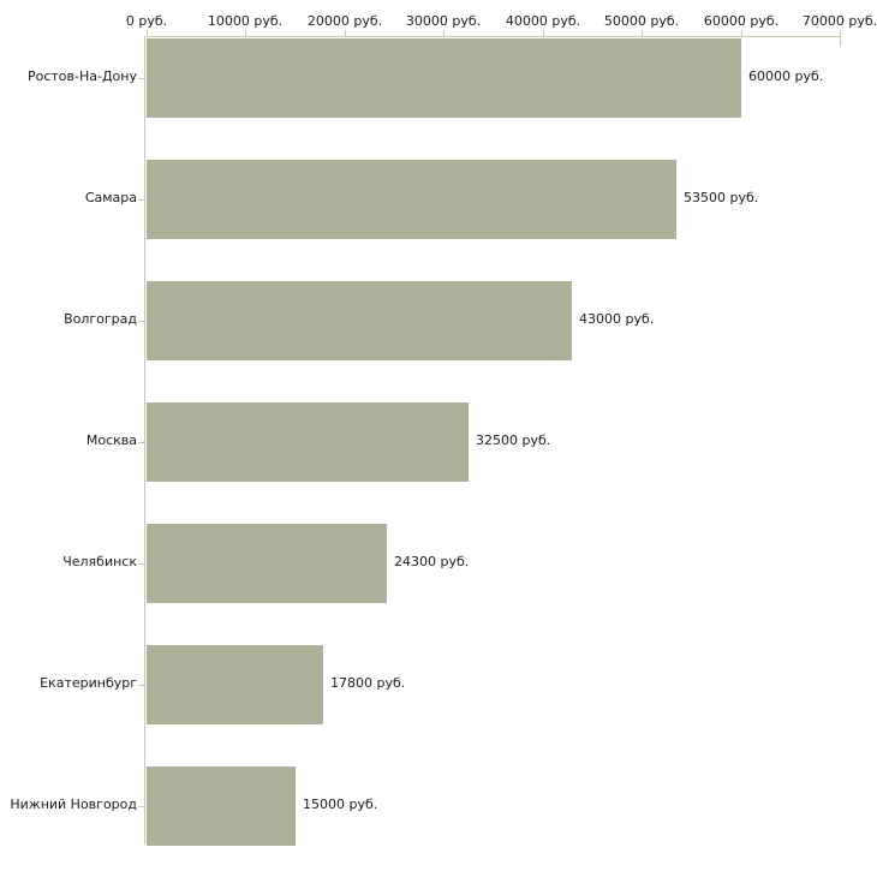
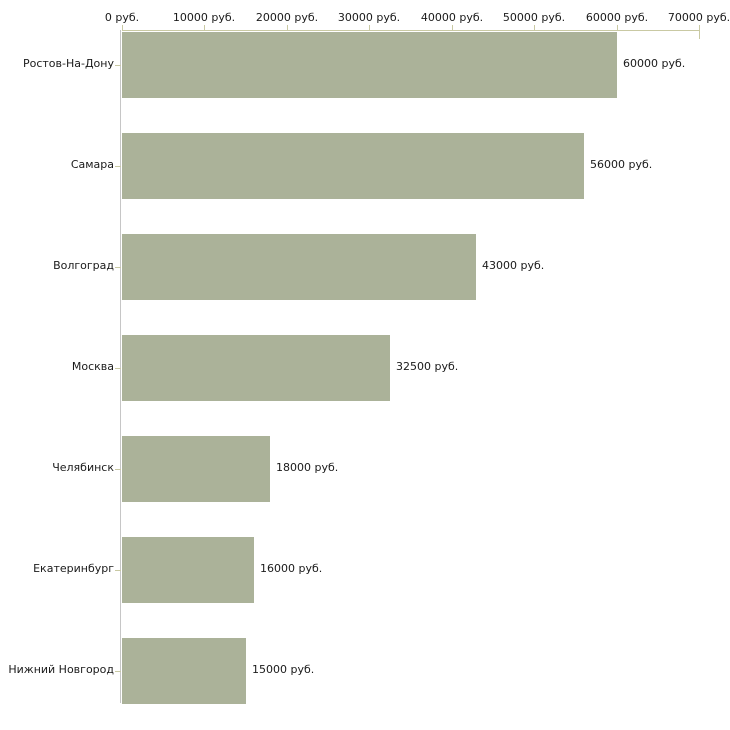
Самара: 53500 -> 56000
Челябинск: 24300 -> 18000
Екатеринбург: 17800 -> 16000
